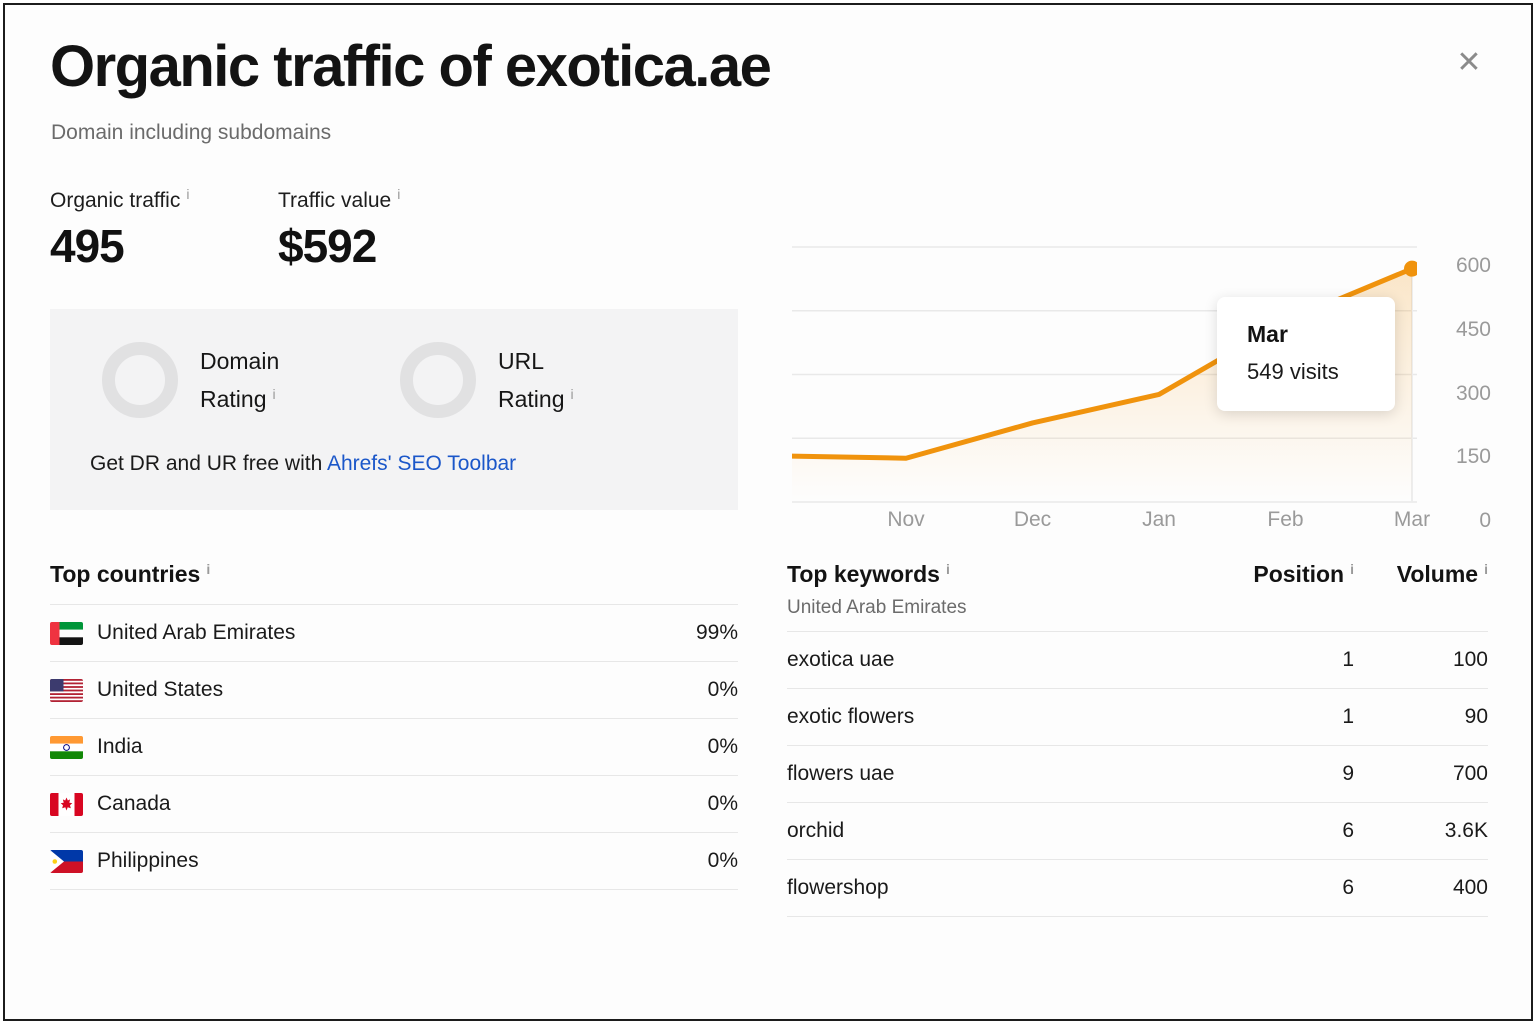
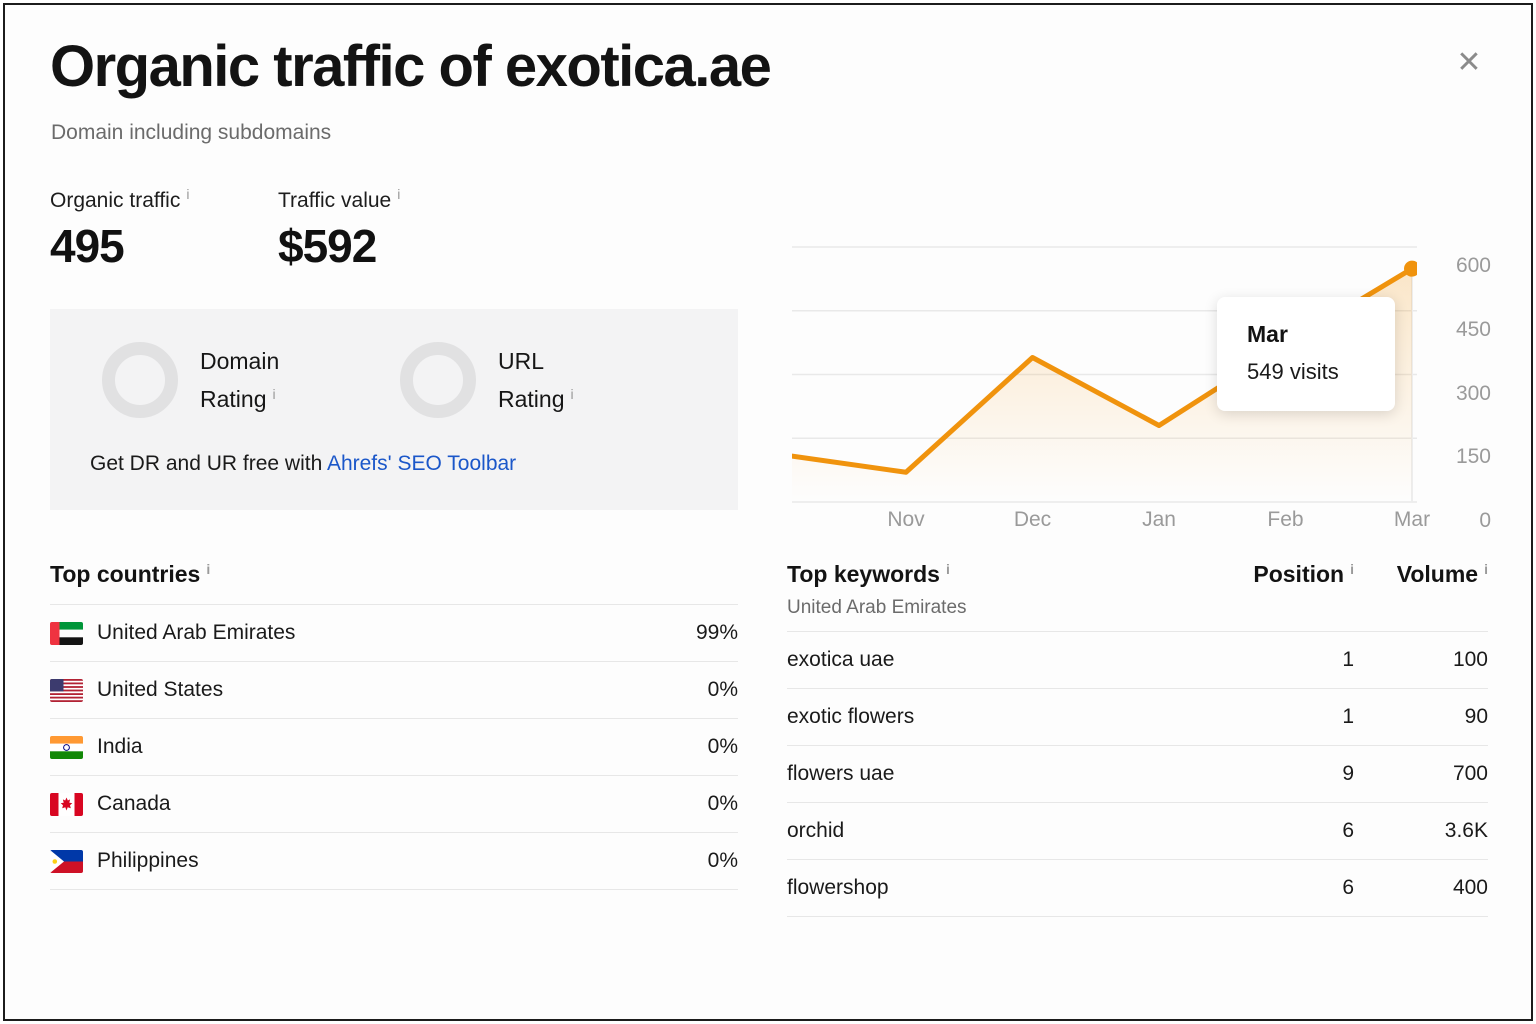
Nov: 100 -> 70
Dec: 190 -> 340
Jan: 250 -> 180
Feb: 420 -> 370
